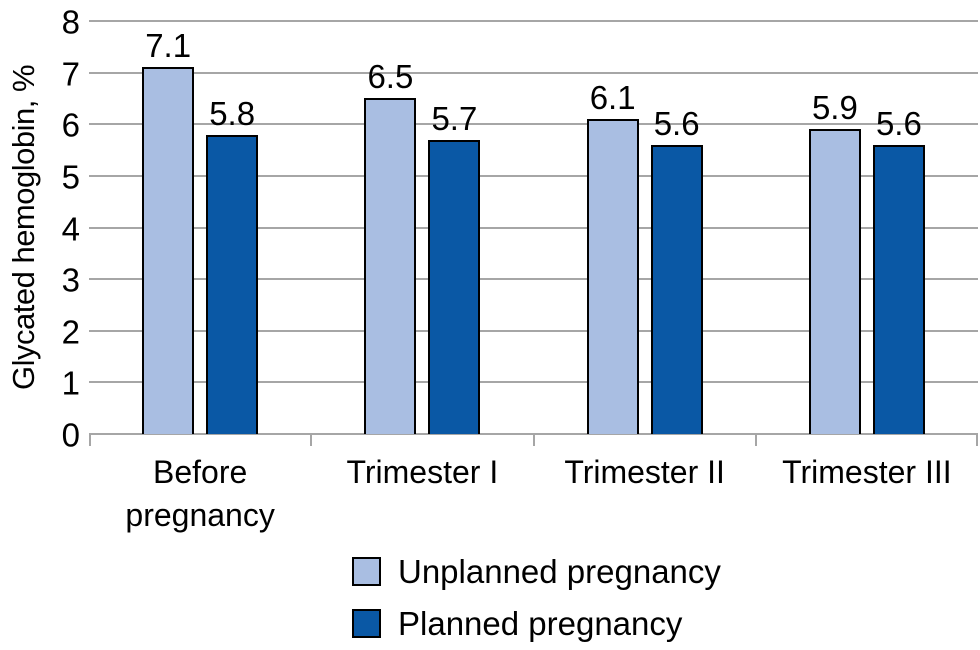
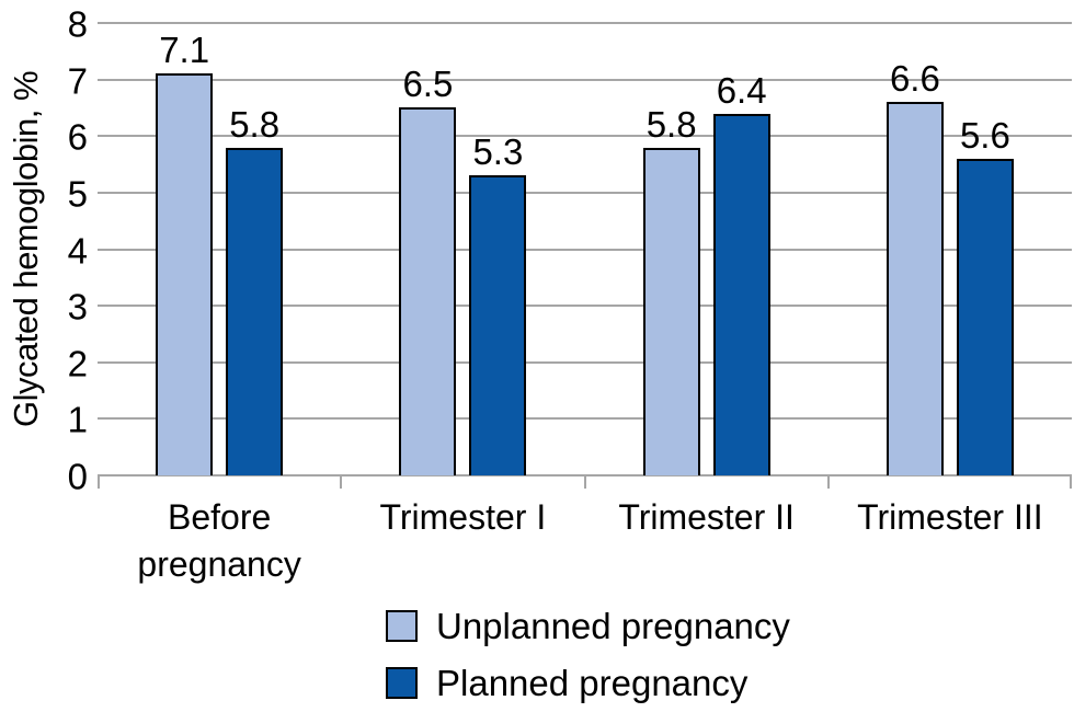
Planned pregnancy/Trimester I: 5.7 -> 5.3
Unplanned pregnancy/Trimester II: 6.1 -> 5.8
Planned pregnancy/Trimester II: 5.6 -> 6.4
Unplanned pregnancy/Trimester III: 5.9 -> 6.6
